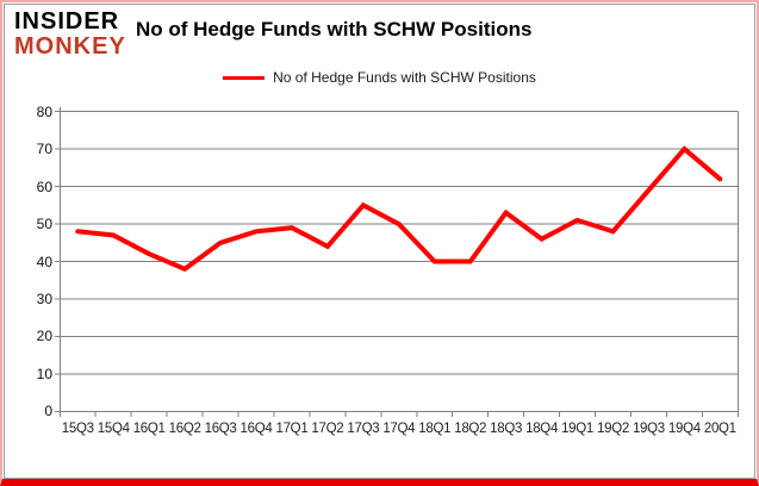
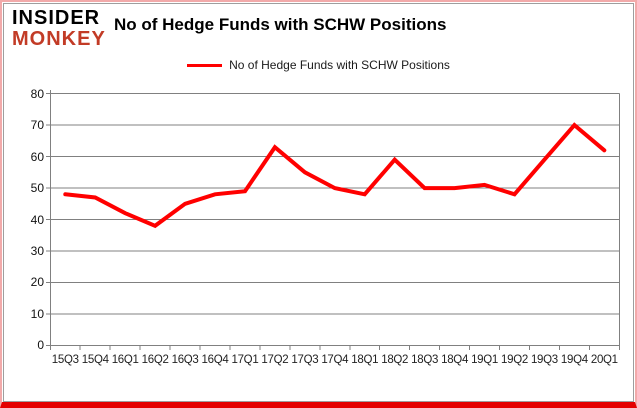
17Q2: 44 -> 63
18Q1: 40 -> 48
18Q2: 40 -> 59
18Q3: 53 -> 50
18Q4: 46 -> 50
